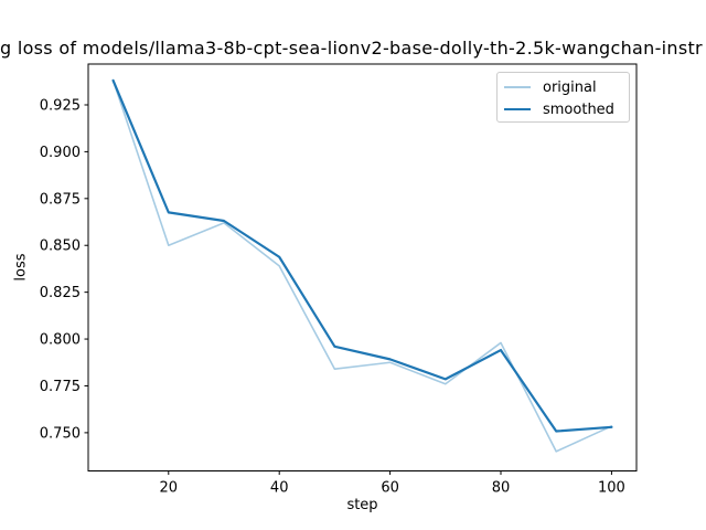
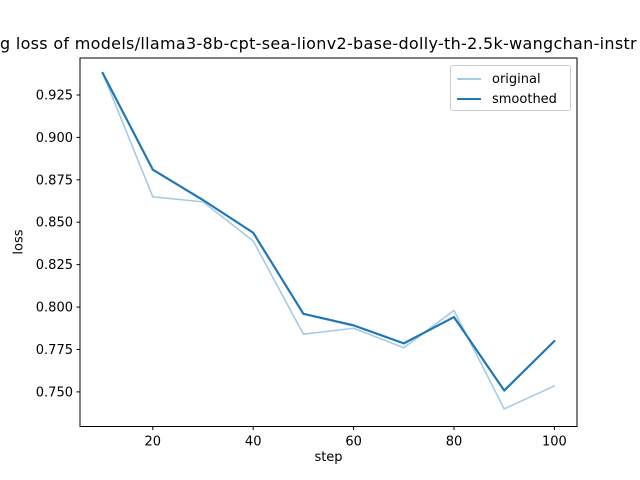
original/20: 0.850 -> 0.865
smoothed/20: 0.868 -> 0.881
smoothed/100: 0.753 -> 0.780
